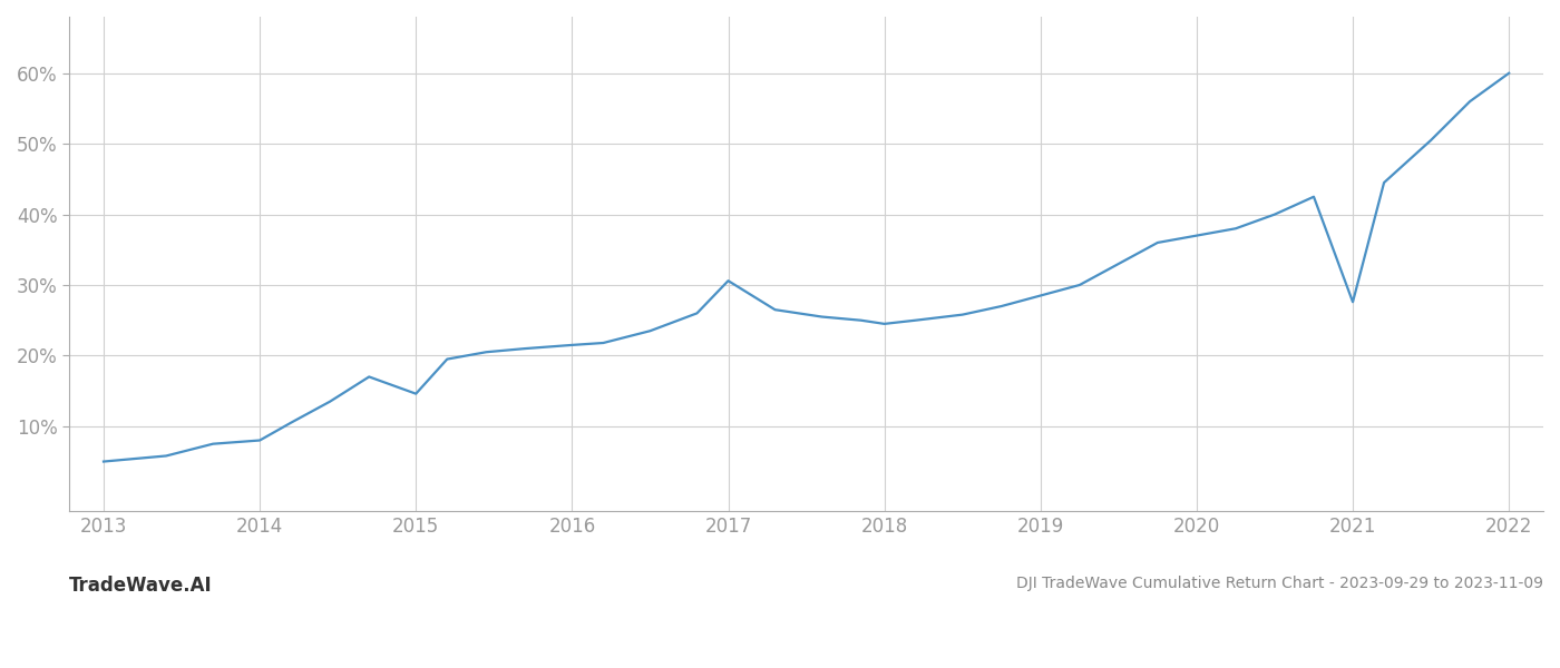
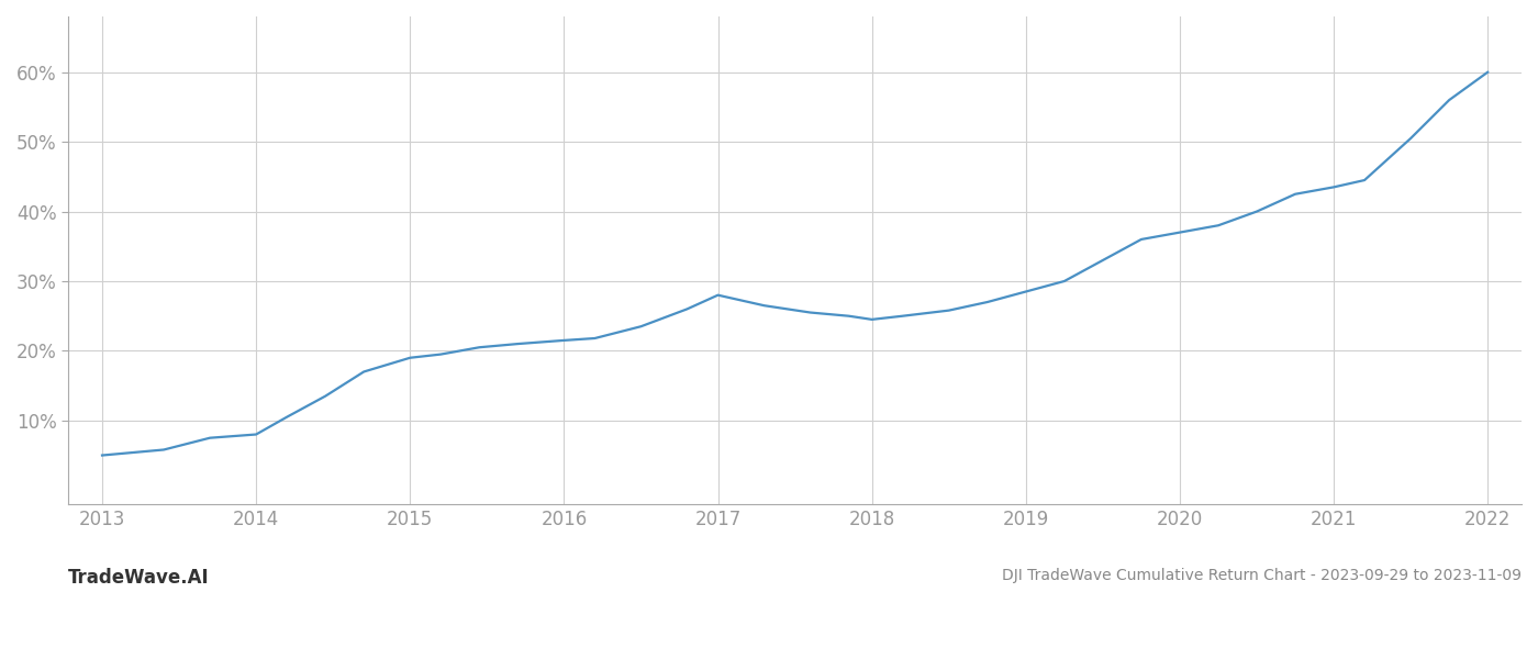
2015: 14.6% -> 19.0%
2017: 30.6% -> 28.0%
2021: 27.6% -> 43.5%
